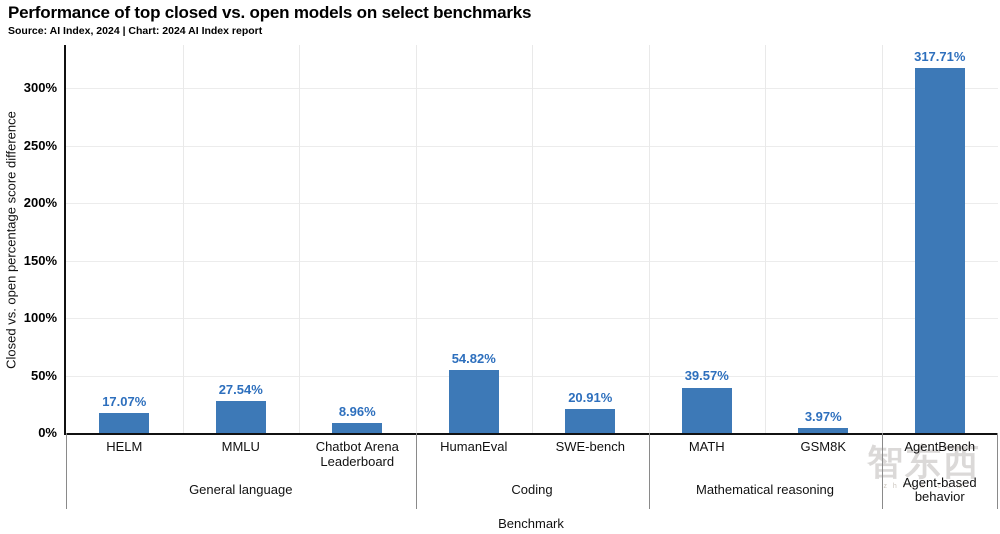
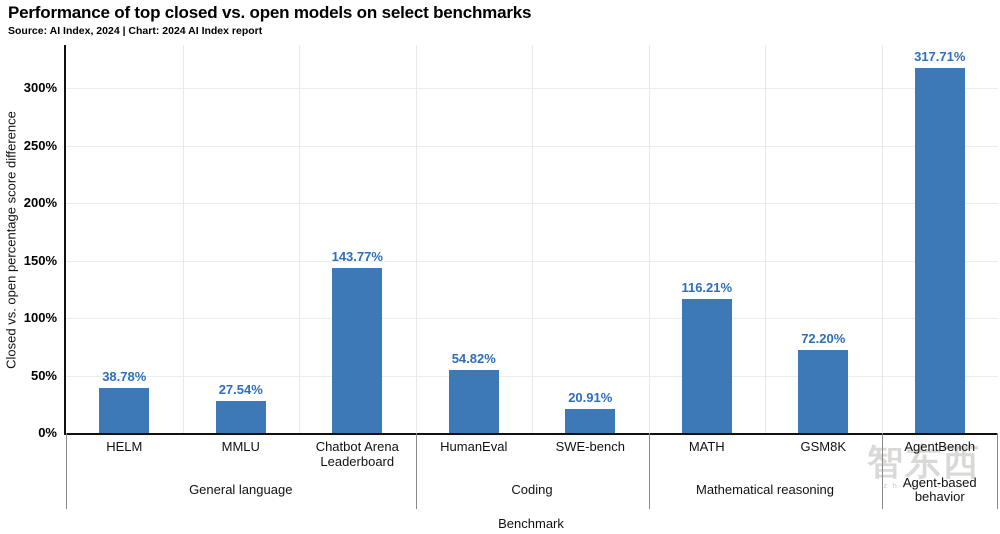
HELM: 17.07% -> 38.78%
Chatbot Arena Leaderboard: 8.96% -> 143.77%
MATH: 39.57% -> 116.21%
GSM8K: 3.97% -> 72.20%
